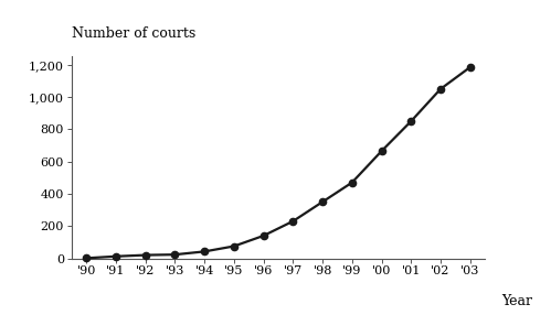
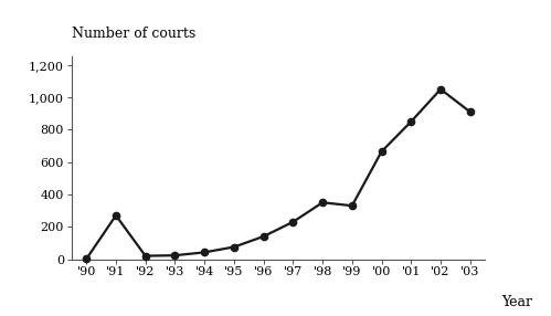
'91: 10 -> 270
'99: 470 -> 330
'03: 1,180 -> 910
